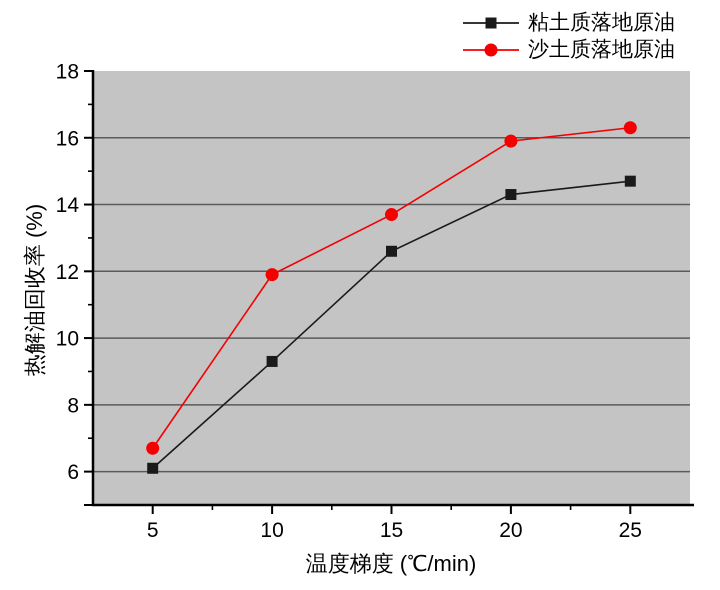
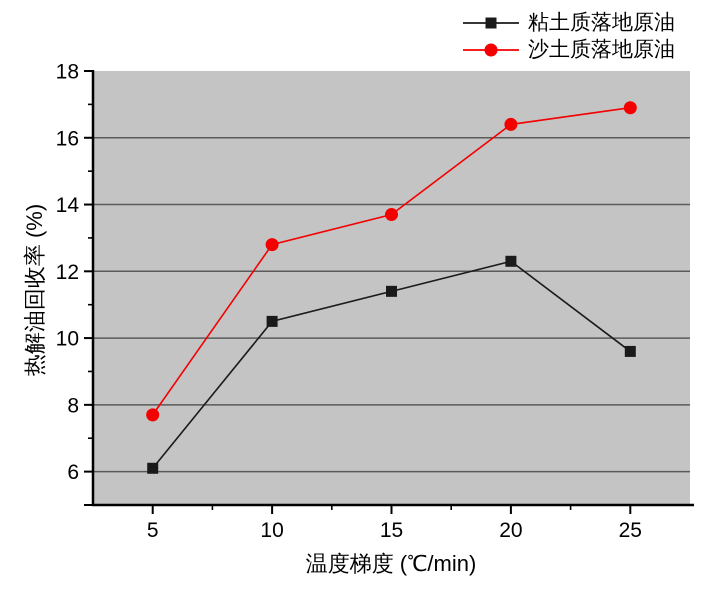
沙土质落地原油/5: 6.7 -> 7.7
粘土质落地原油/10: 9.3 -> 10.5
沙土质落地原油/10: 11.9 -> 12.8
粘土质落地原油/15: 12.6 -> 11.4
粘土质落地原油/20: 14.3 -> 12.3
沙土质落地原油/20: 15.9 -> 16.4
粘土质落地原油/25: 14.7 -> 9.6
沙土质落地原油/25: 16.3 -> 16.9
